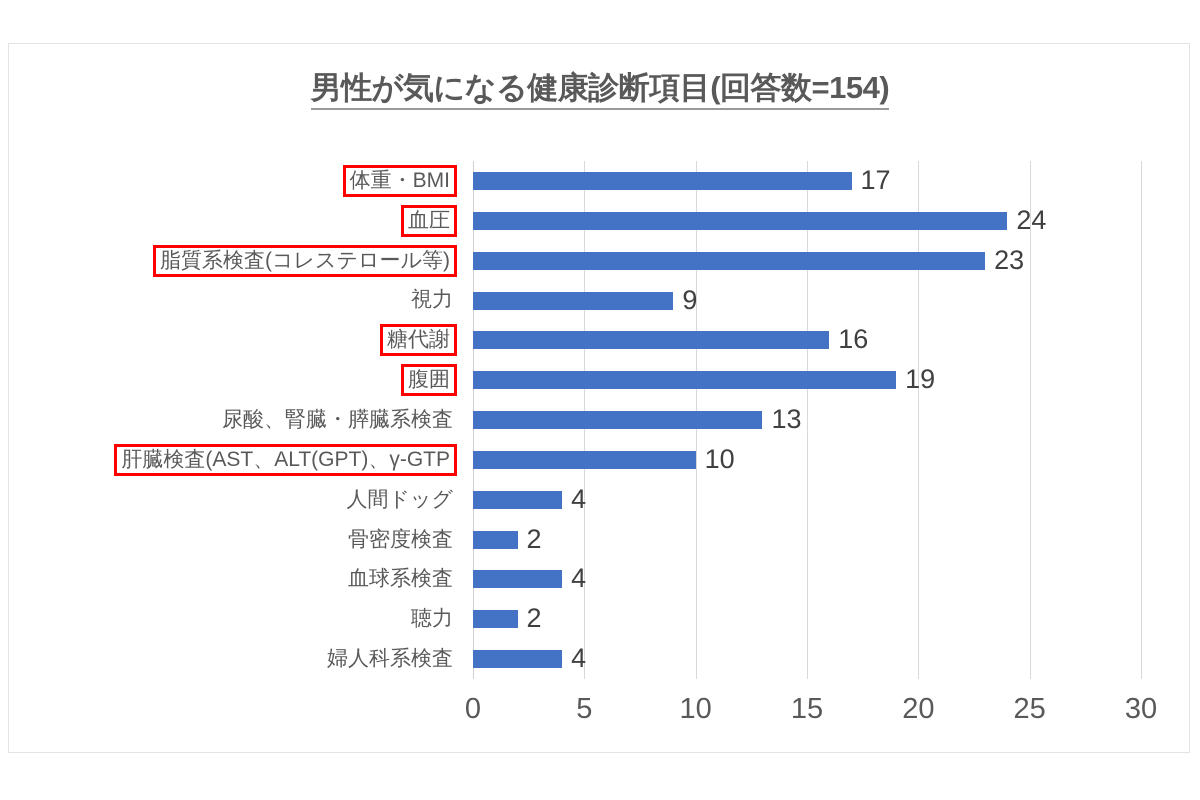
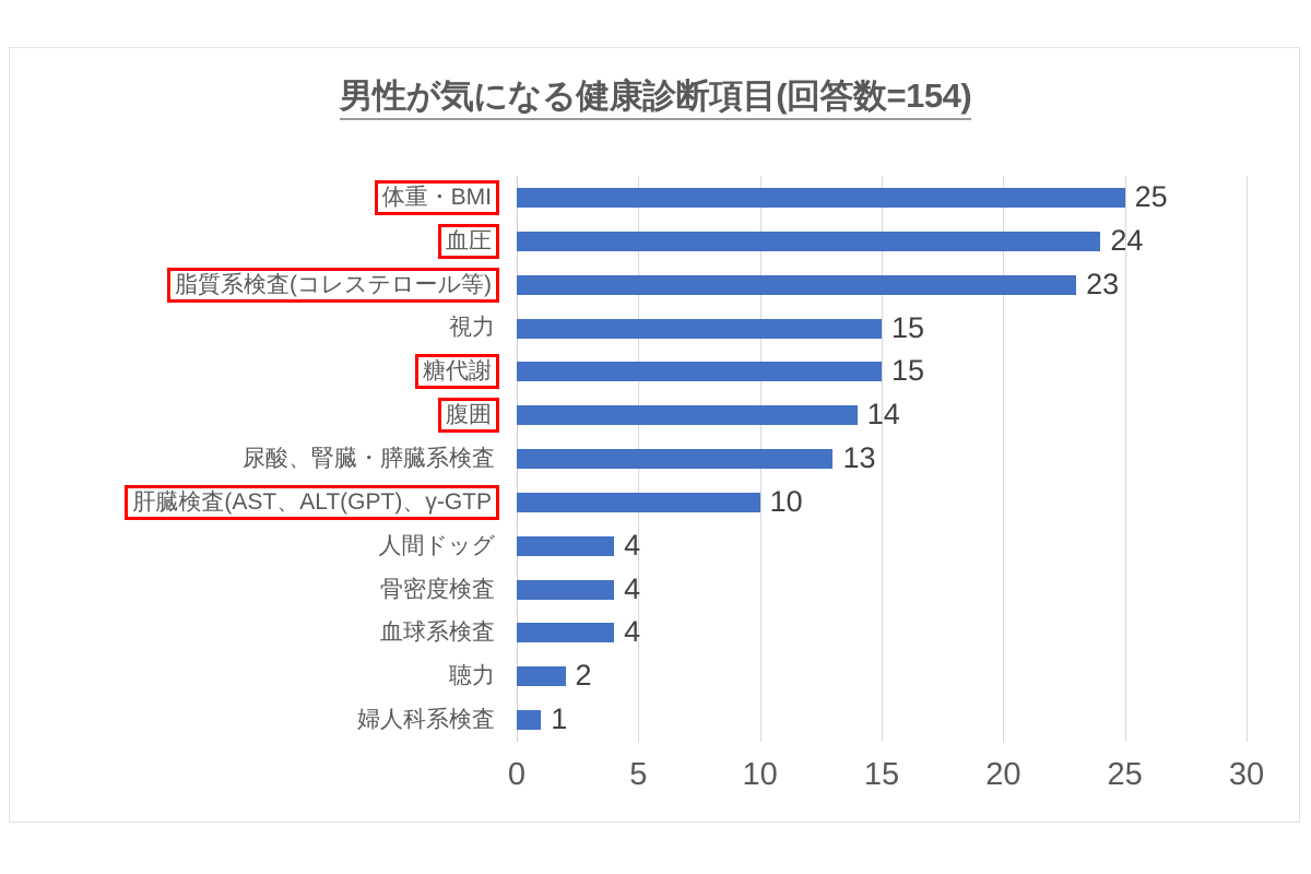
体重・BMI: 17 -> 25
視力: 9 -> 15
糖代謝: 16 -> 15
腹囲: 19 -> 14
骨密度検査: 2 -> 4
婦人科系検査: 4 -> 1
